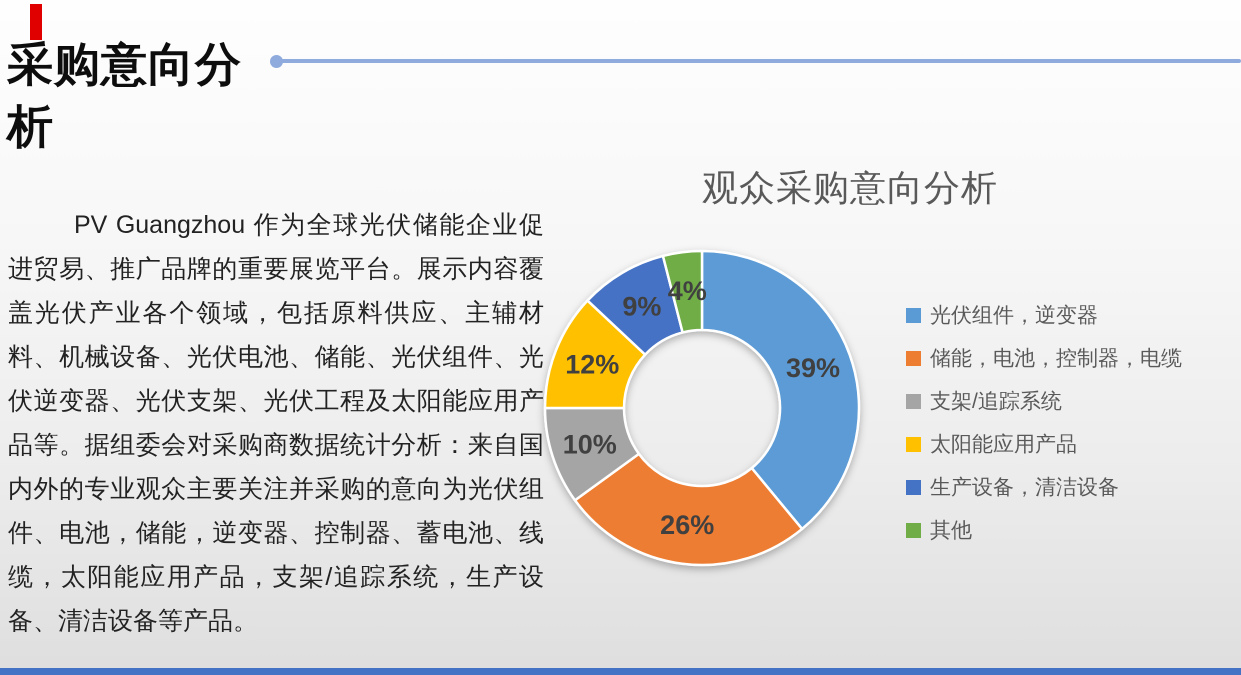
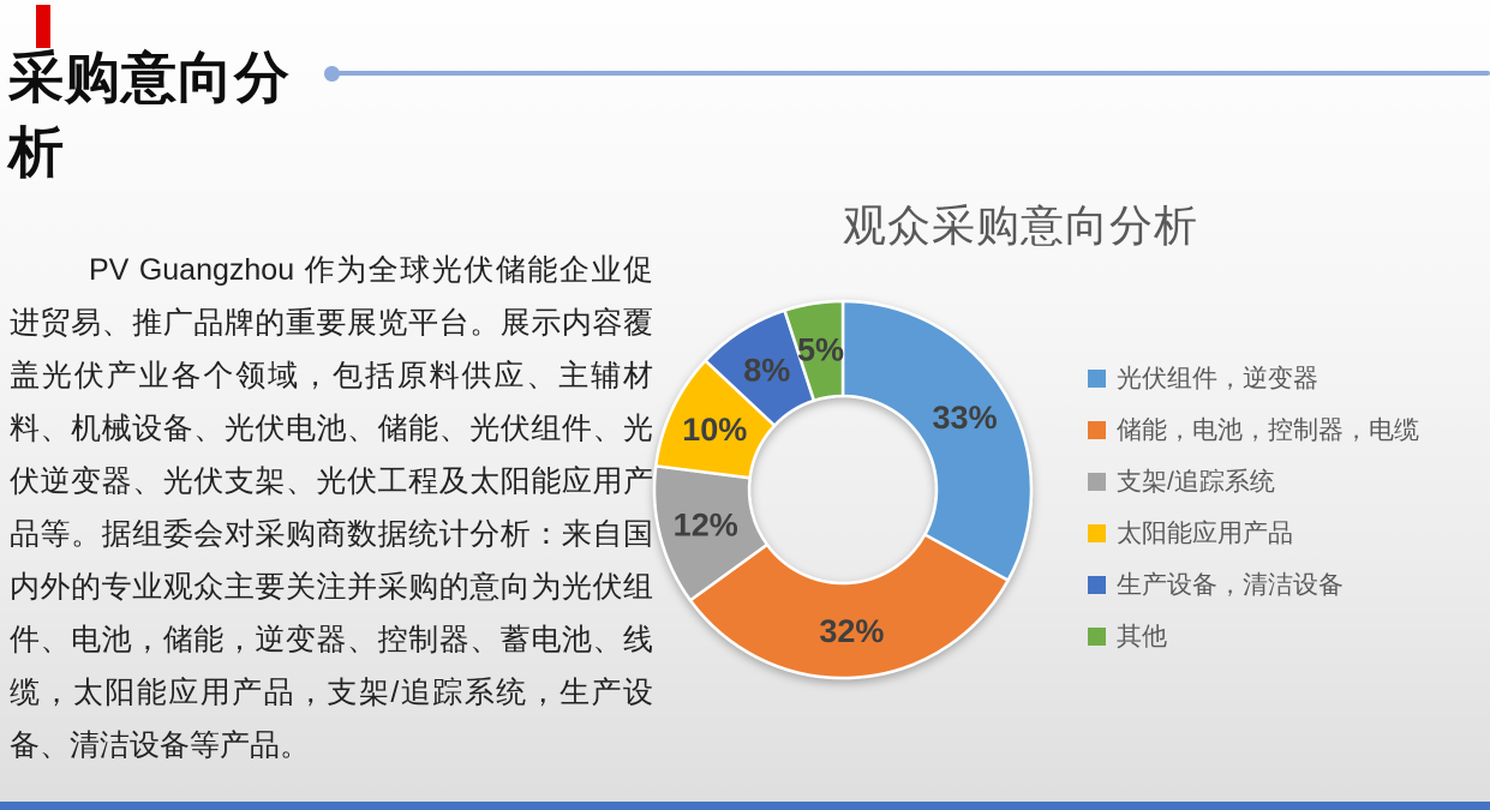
光伏组件，逆变器: 39% -> 33%
储能，电池，控制器，电缆: 26% -> 32%
支架/追踪系统: 10% -> 12%
太阳能应用产品: 12% -> 10%
生产设备，清洁设备: 9% -> 8%
其他: 4% -> 5%
